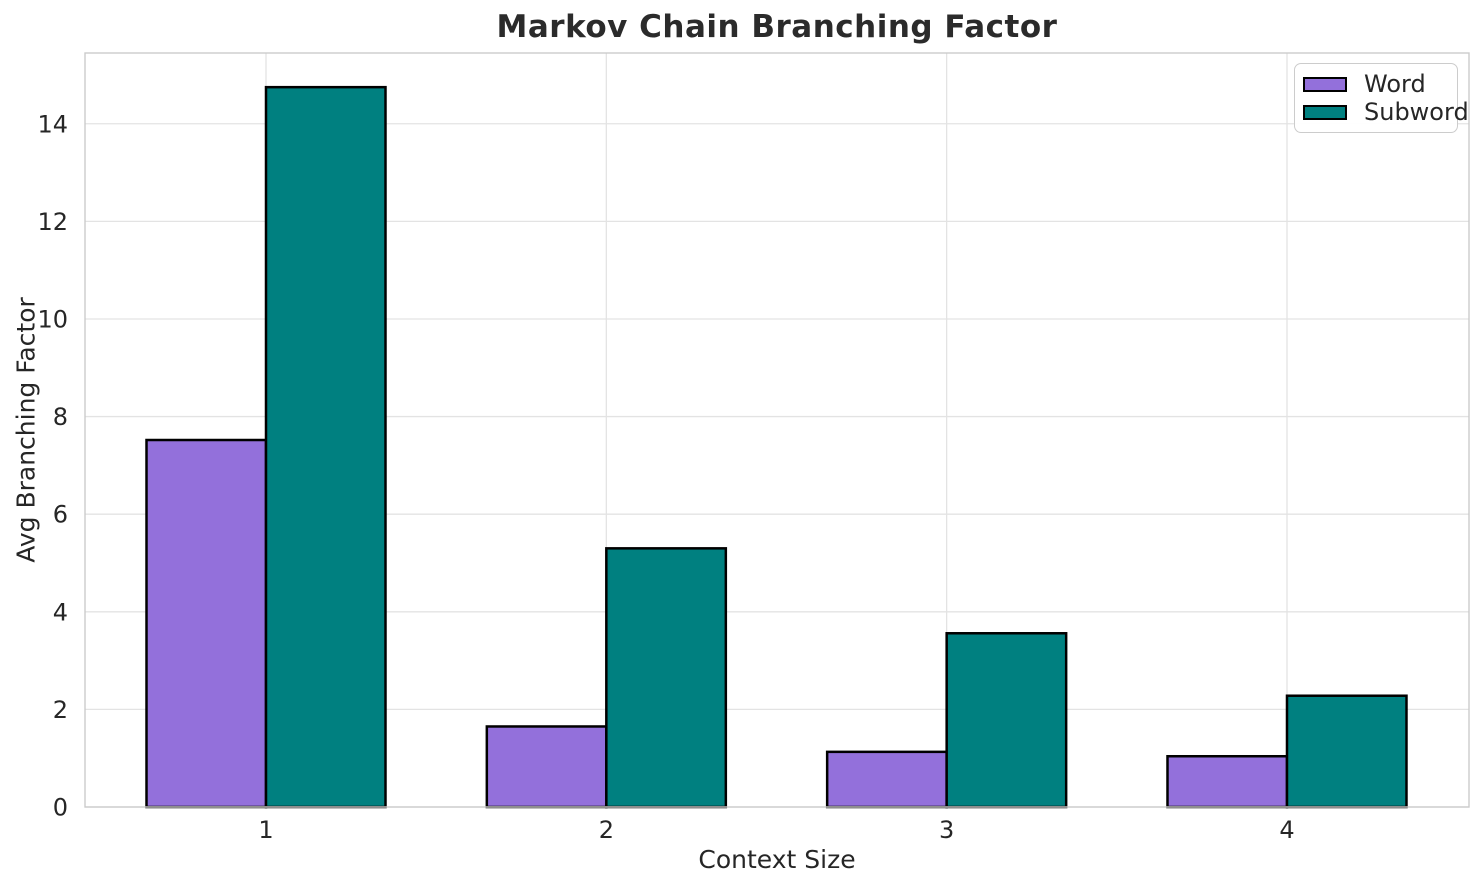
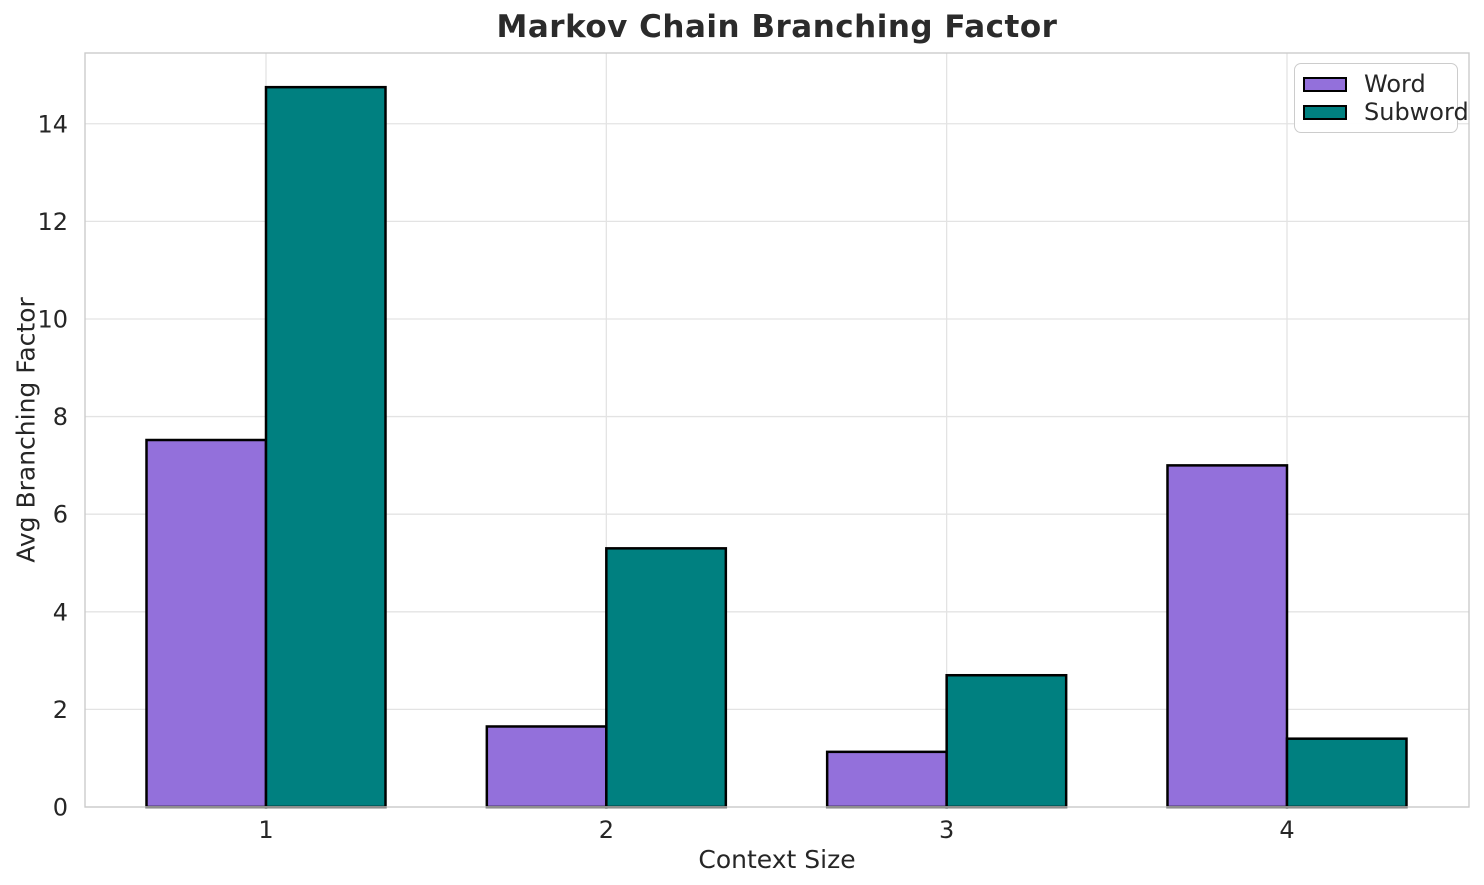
Subword/3: 3.6 -> 2.7
Word/4: 1.0 -> 7.0
Subword/4: 2.3 -> 1.4
